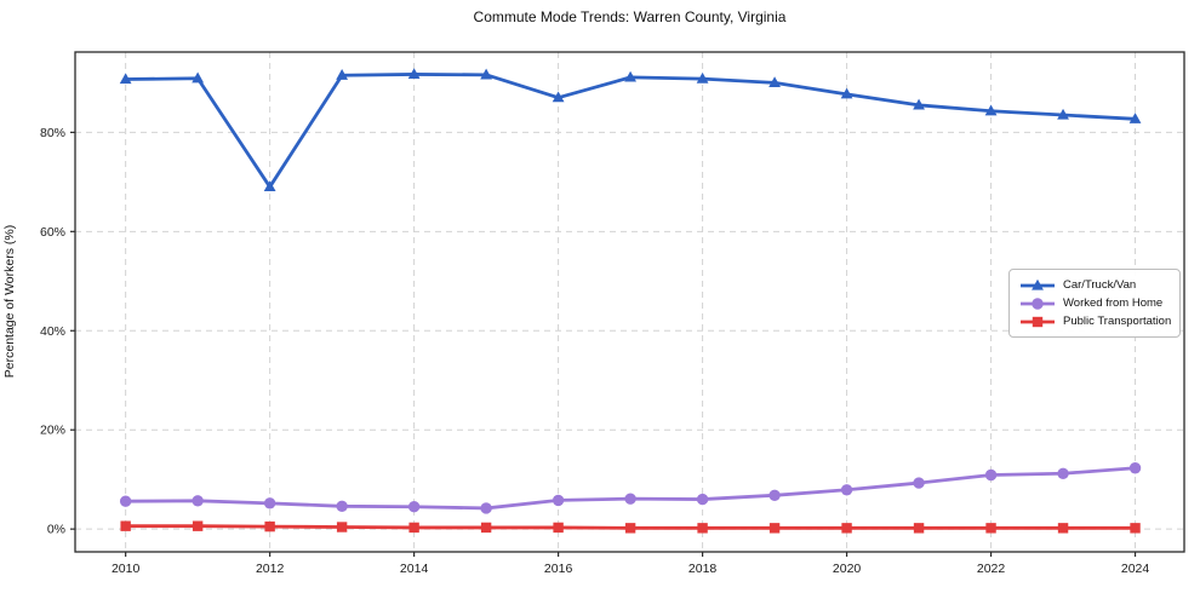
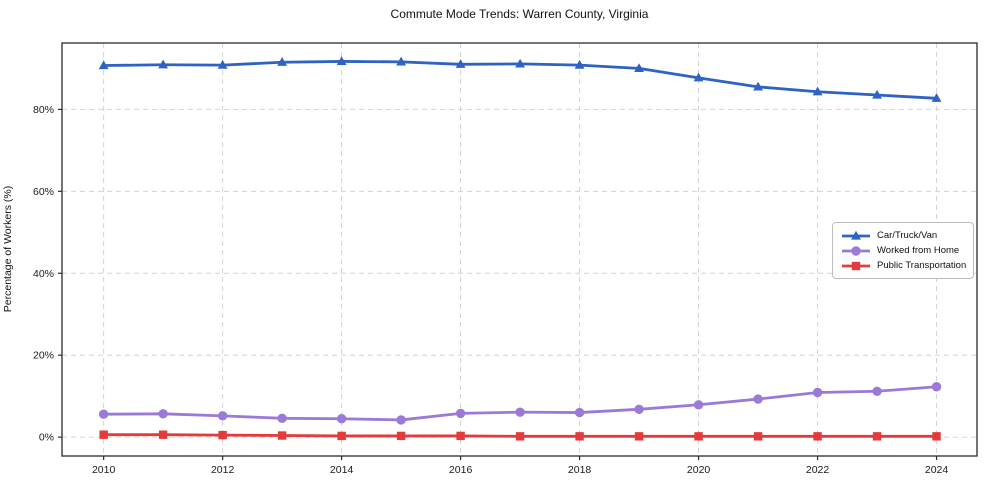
Car/Truck/Van/2012: 69% -> 91%
Car/Truck/Van/2016: 87% -> 91%
